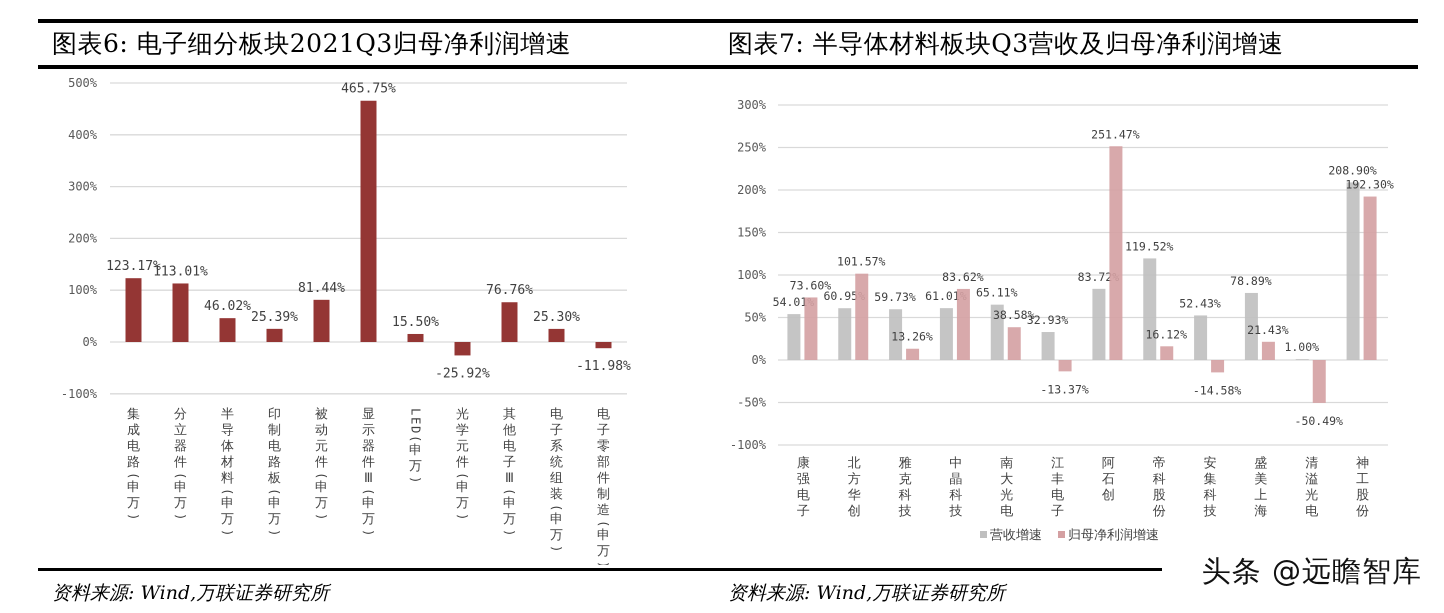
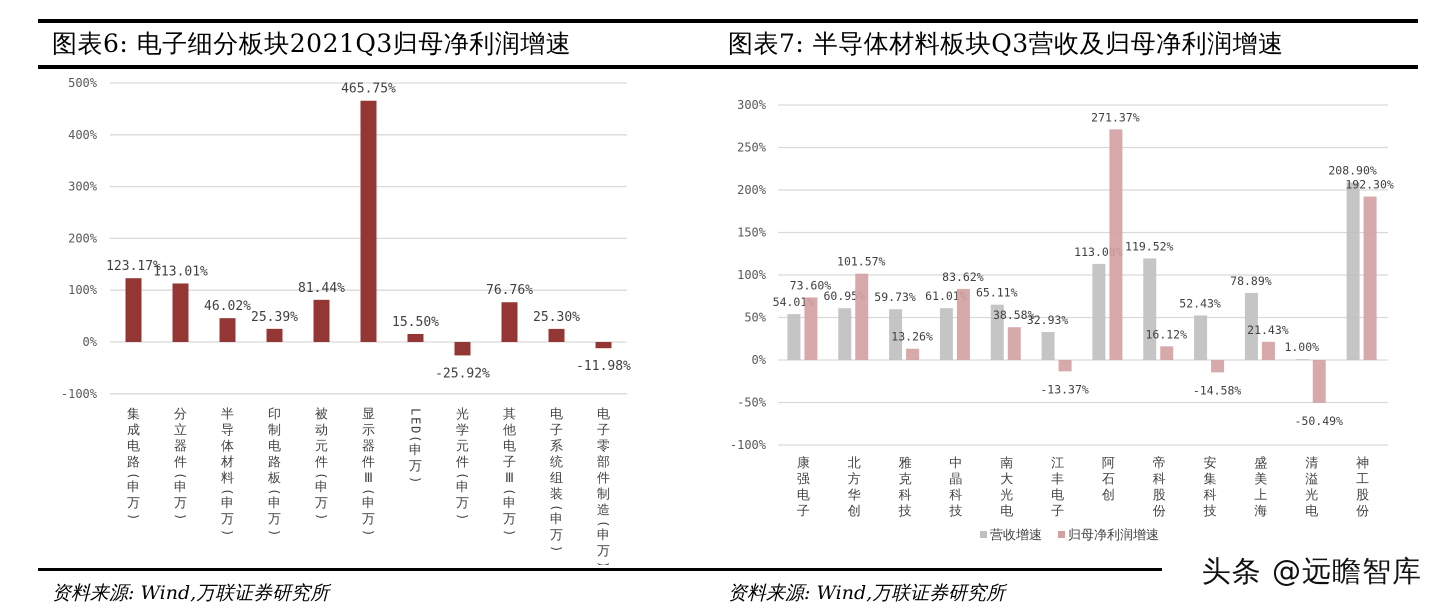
图表7: 半导体材料板块Q3营收及归母净利润增速/营收增速/阿石创: 83.72% -> 113.08%
图表7: 半导体材料板块Q3营收及归母净利润增速/归母净利润增速/阿石创: 251.47% -> 271.37%
